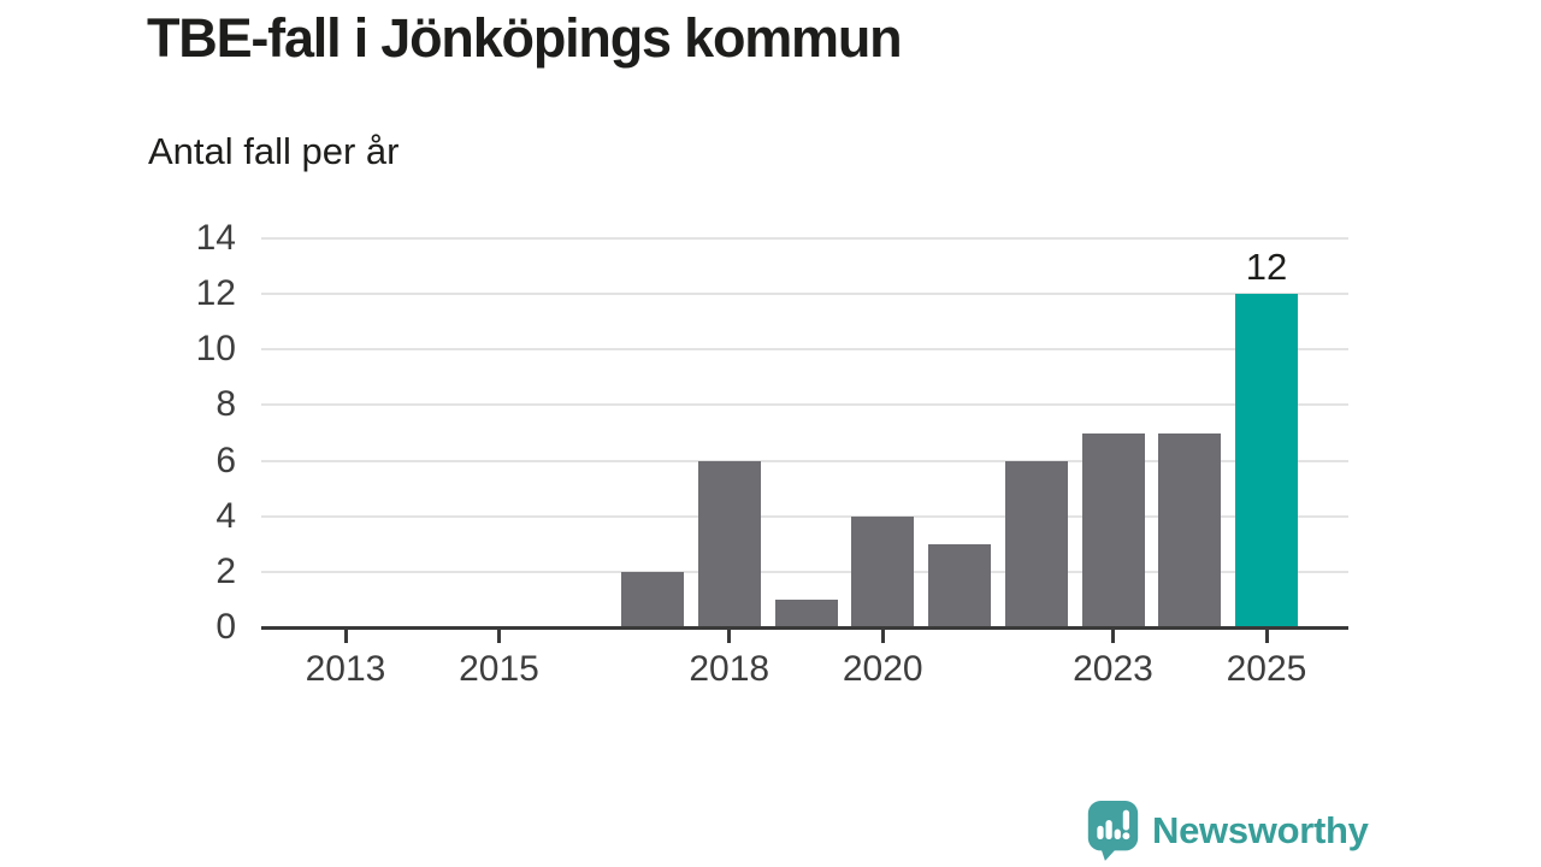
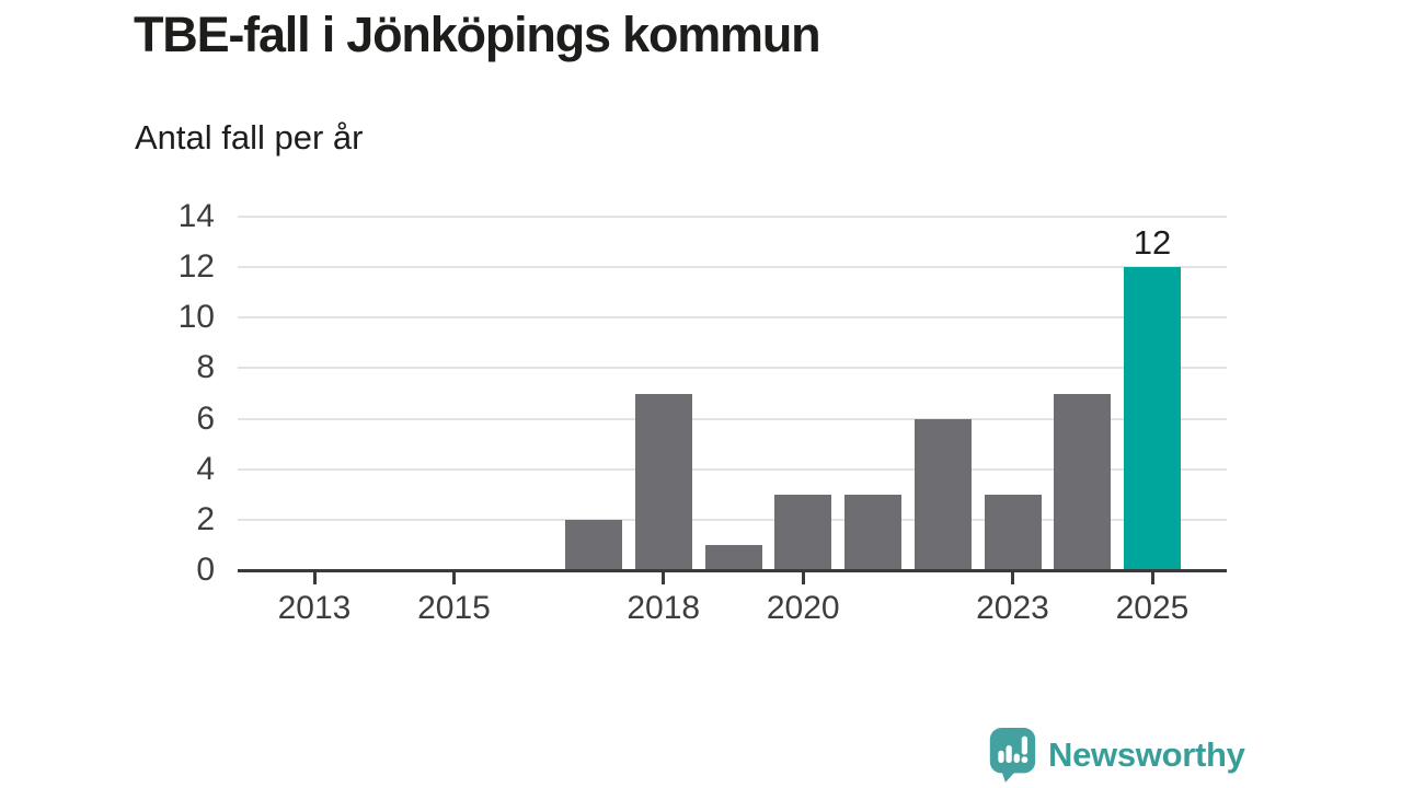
2018: 6 -> 7
2020: 4 -> 3
2023: 7 -> 3
